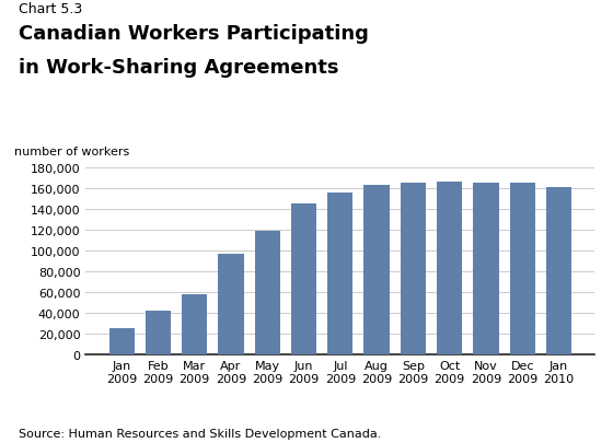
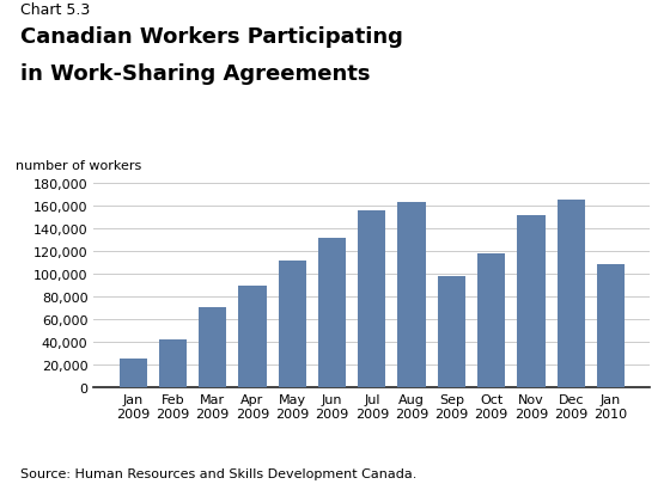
Mar 2009: 58,000 -> 70,000
Apr 2009: 97,000 -> 90,000
May 2009: 119,000 -> 112,000
Jun 2009: 145,000 -> 132,000
Sep 2009: 166,000 -> 98,000
Oct 2009: 167,000 -> 118,000
Nov 2009: 165,000 -> 152,000
Jan 2010: 161,000 -> 108,000
